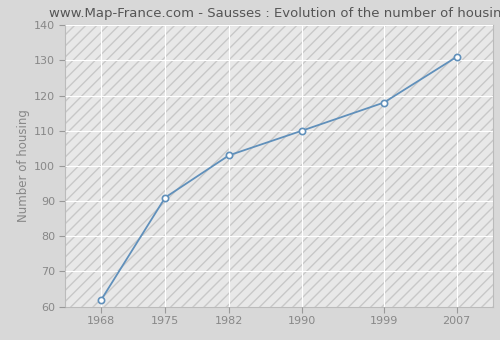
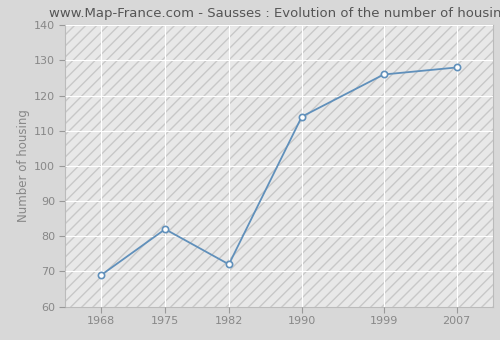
1968: 62 -> 69
1975: 91 -> 82
1982: 103 -> 72
1990: 110 -> 114
1999: 118 -> 126
2007: 131 -> 128
